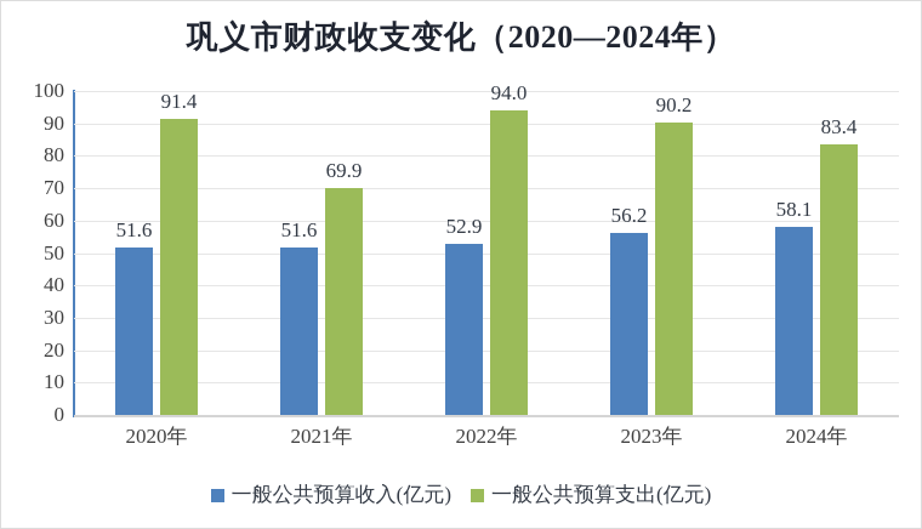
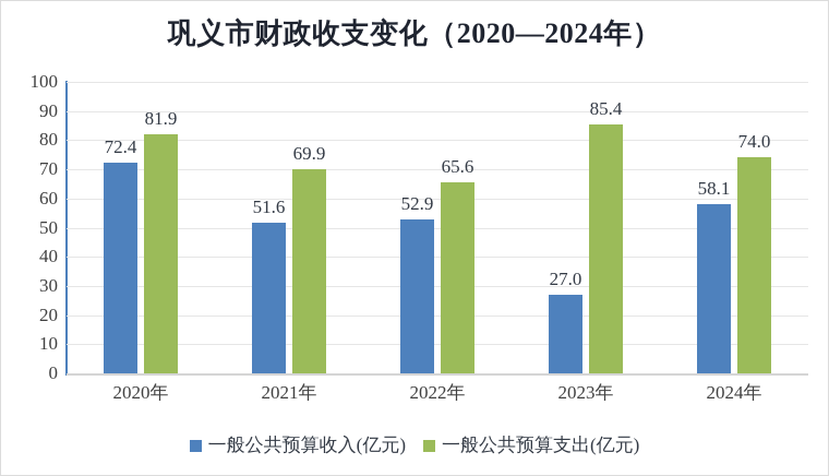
一般公共预算收入(亿元)/2020年: 51.6 -> 72.4
一般公共预算支出(亿元)/2020年: 91.4 -> 81.9
一般公共预算支出(亿元)/2022年: 94.0 -> 65.6
一般公共预算收入(亿元)/2023年: 56.2 -> 27.0
一般公共预算支出(亿元)/2023年: 90.2 -> 85.4
一般公共预算支出(亿元)/2024年: 83.4 -> 74.0
